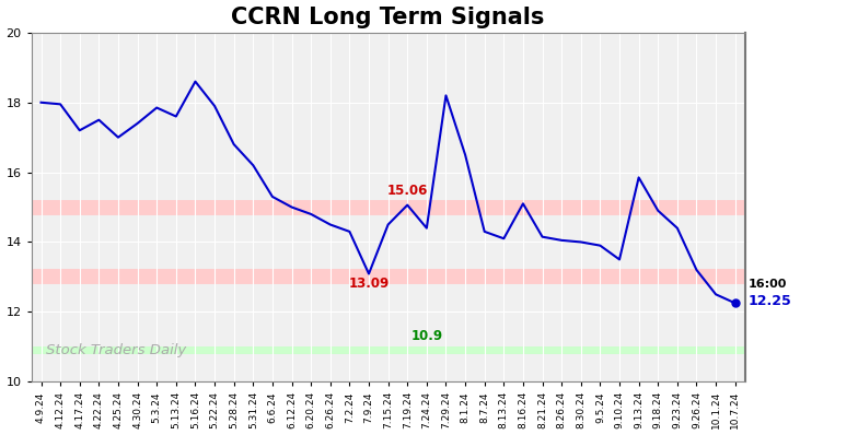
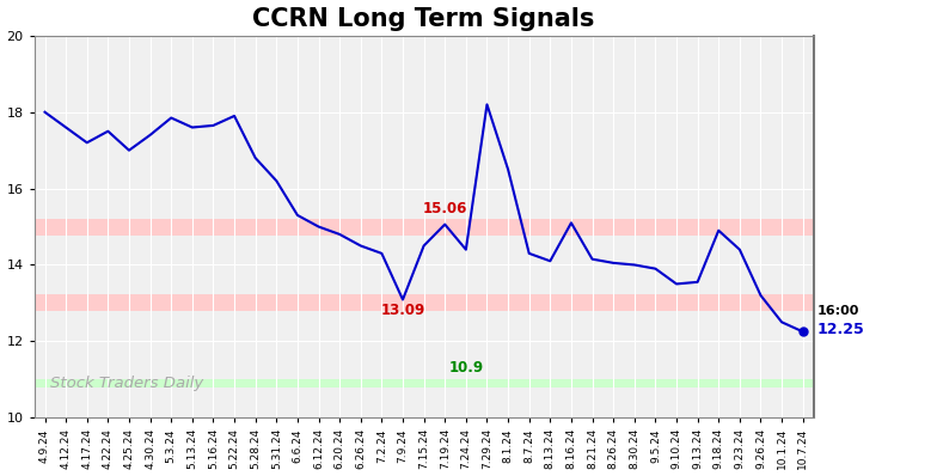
4.12.24: 17.95 -> 17.60
5.16.24: 18.60 -> 17.65
9.13.24: 15.85 -> 13.55
